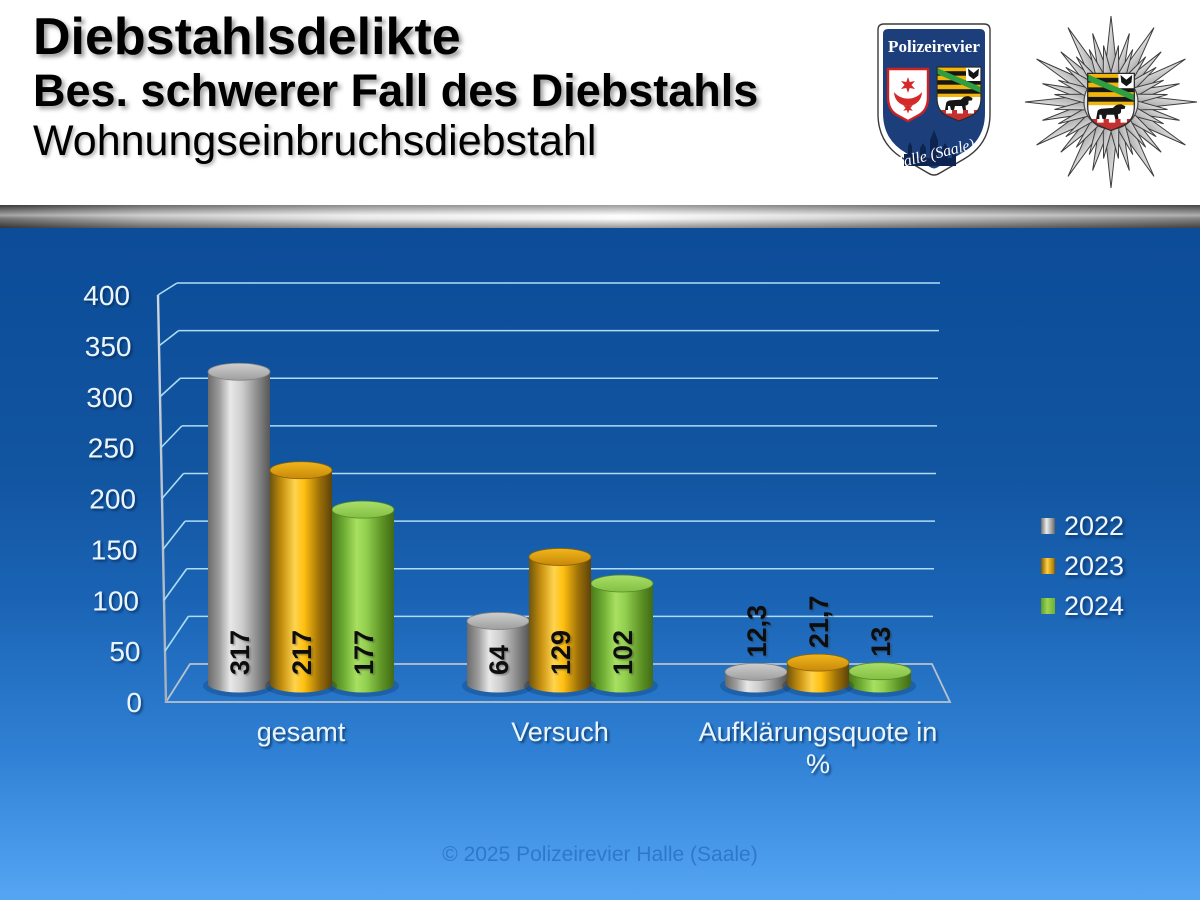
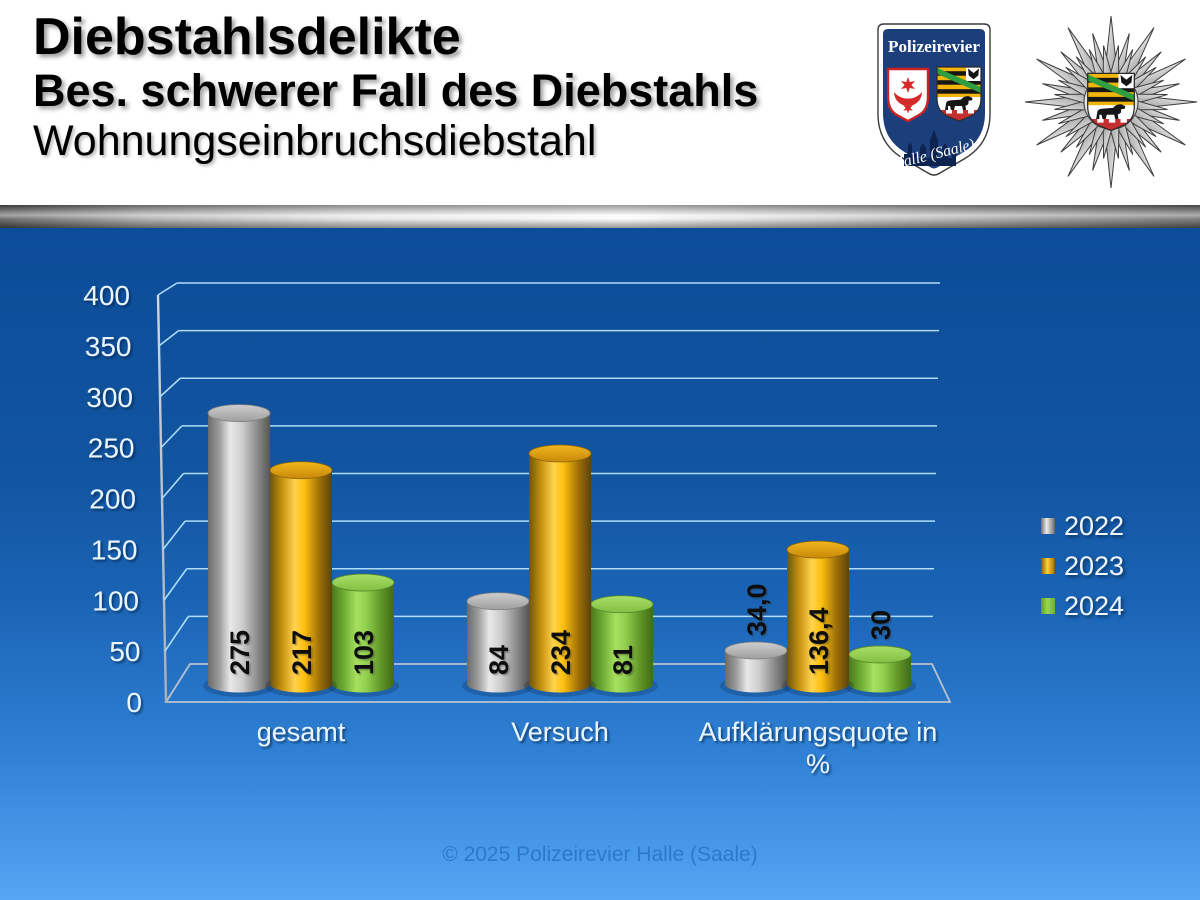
2022/gesamt: 317 -> 275
2024/gesamt: 177 -> 103
2022/Versuch: 64 -> 84
2023/Versuch: 129 -> 234
2024/Versuch: 102 -> 81
2022/Aufklärungsquote in %: 12,3 -> 34,0
2023/Aufklärungsquote in %: 21,7 -> 136,4
2024/Aufklärungsquote in %: 13 -> 30
